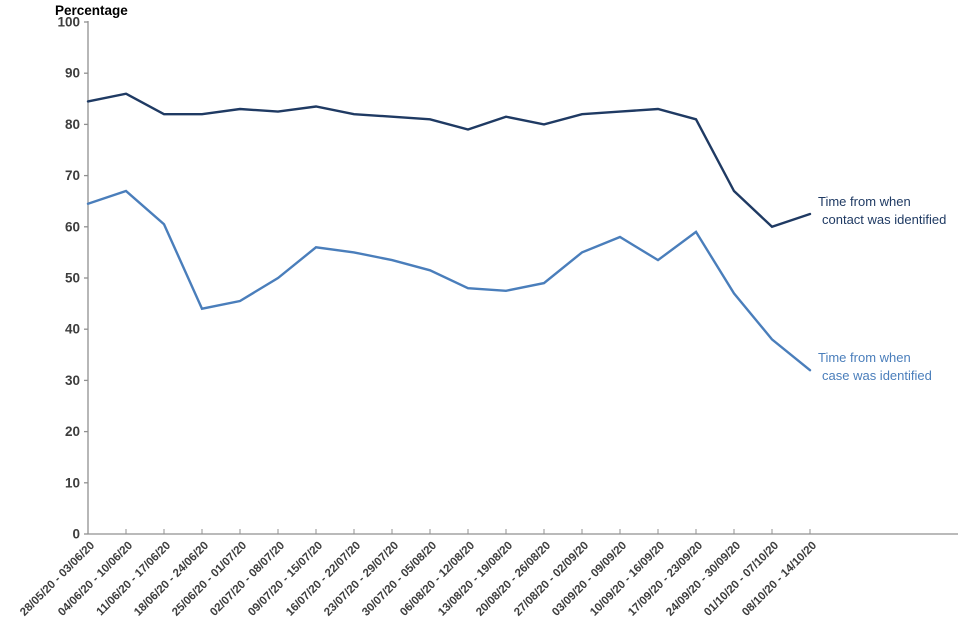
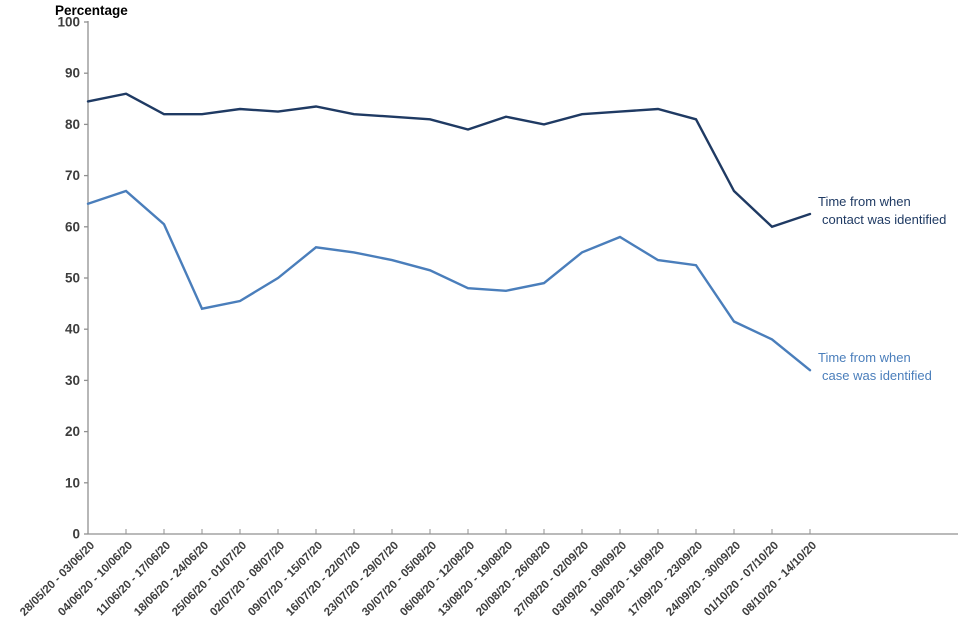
Time from when case was identified/17/09/20 - 23/09/20: 59 -> 52
Time from when case was identified/24/09/20 - 30/09/20: 47 -> 42
